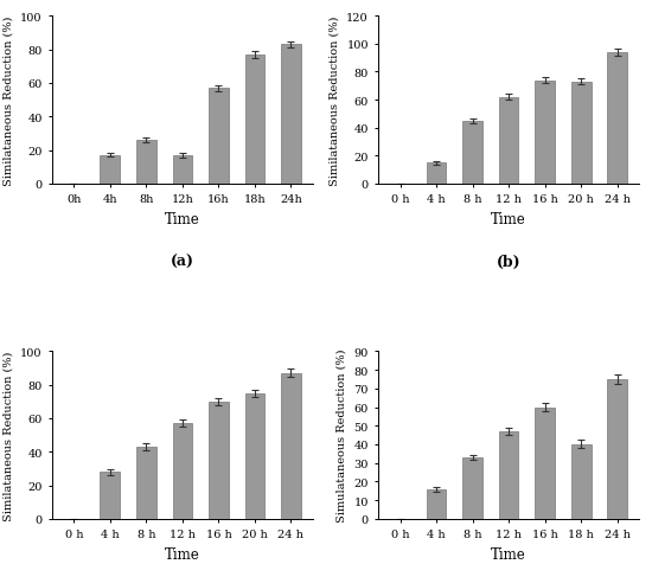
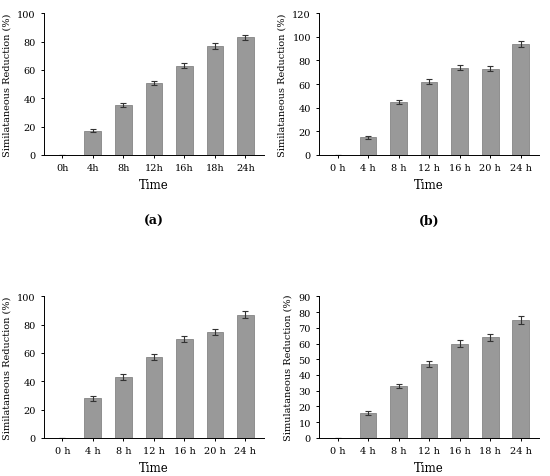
8h: 26 -> 35
12h: 17 -> 51
16h: 57 -> 63
18 h: 40 -> 64
